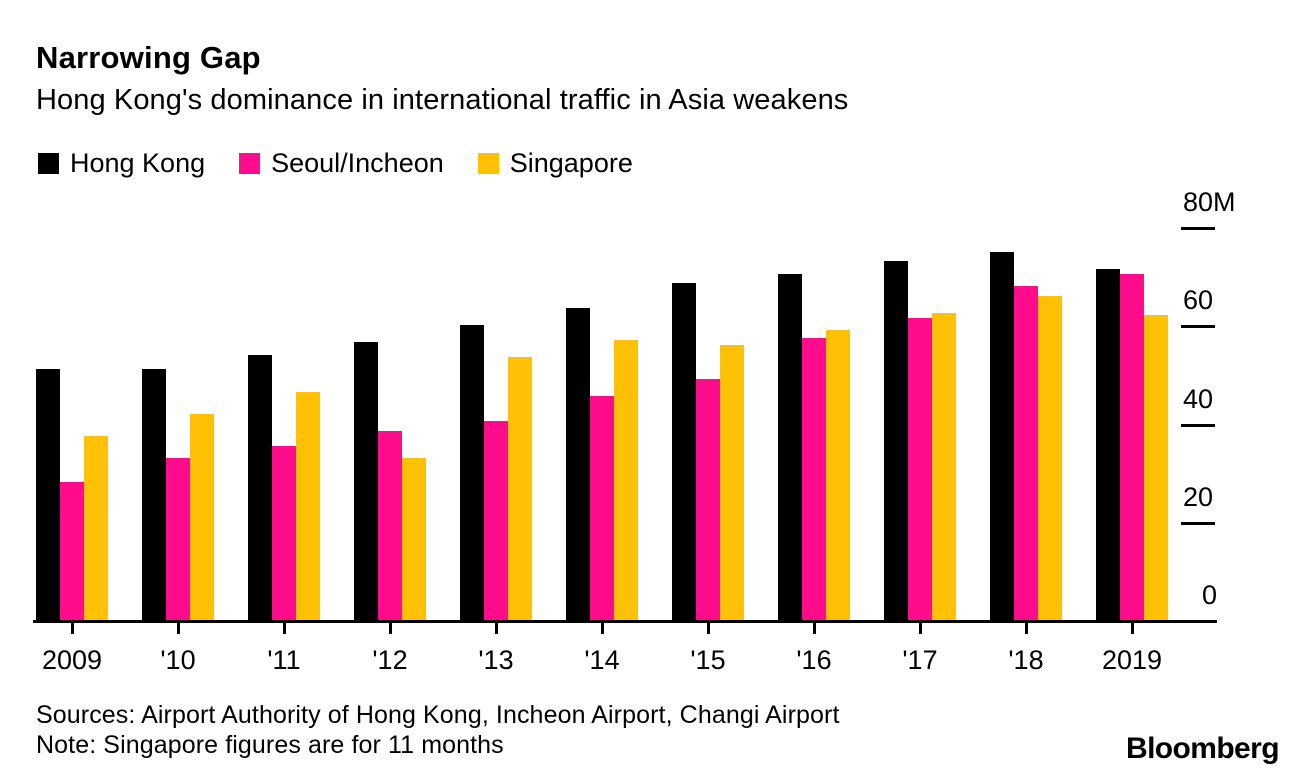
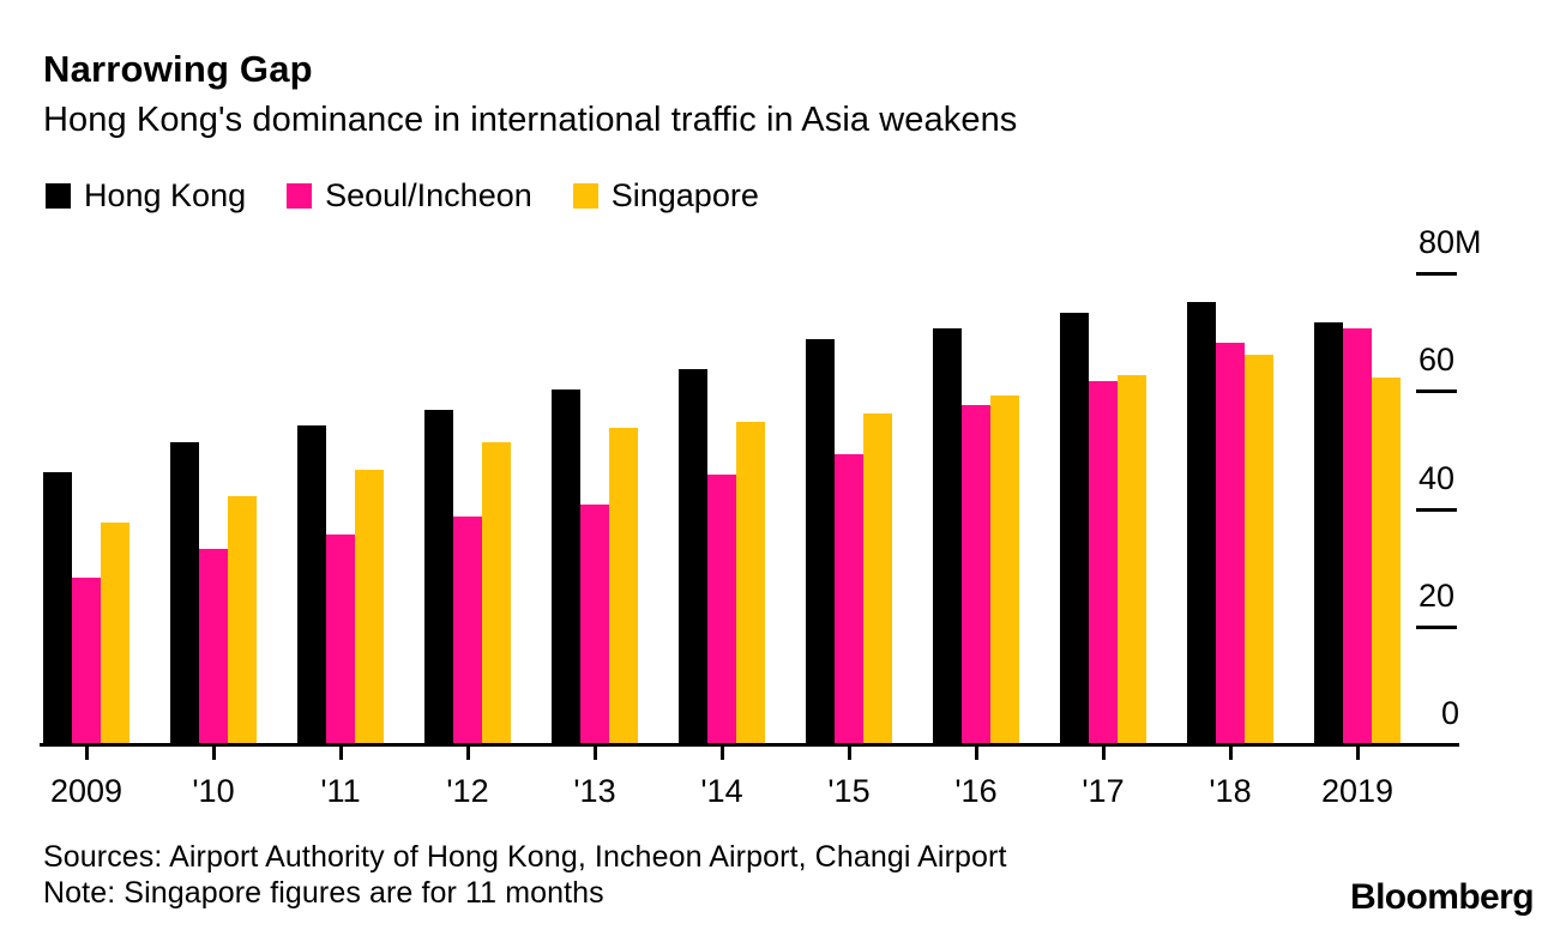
Hong Kong/2009: 51M -> 46M
Singapore/'12: 33M -> 51M
Singapore/'14: 57M -> 54M
